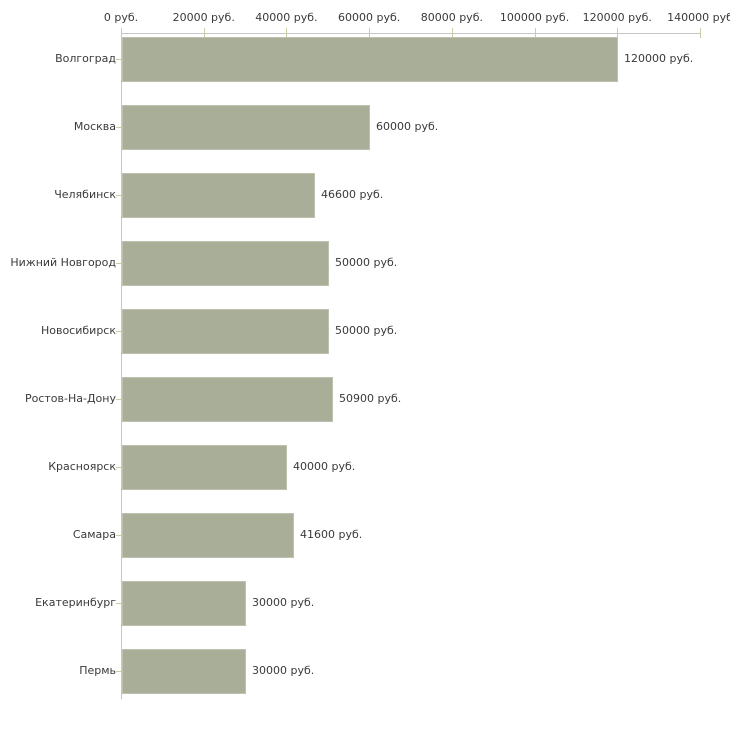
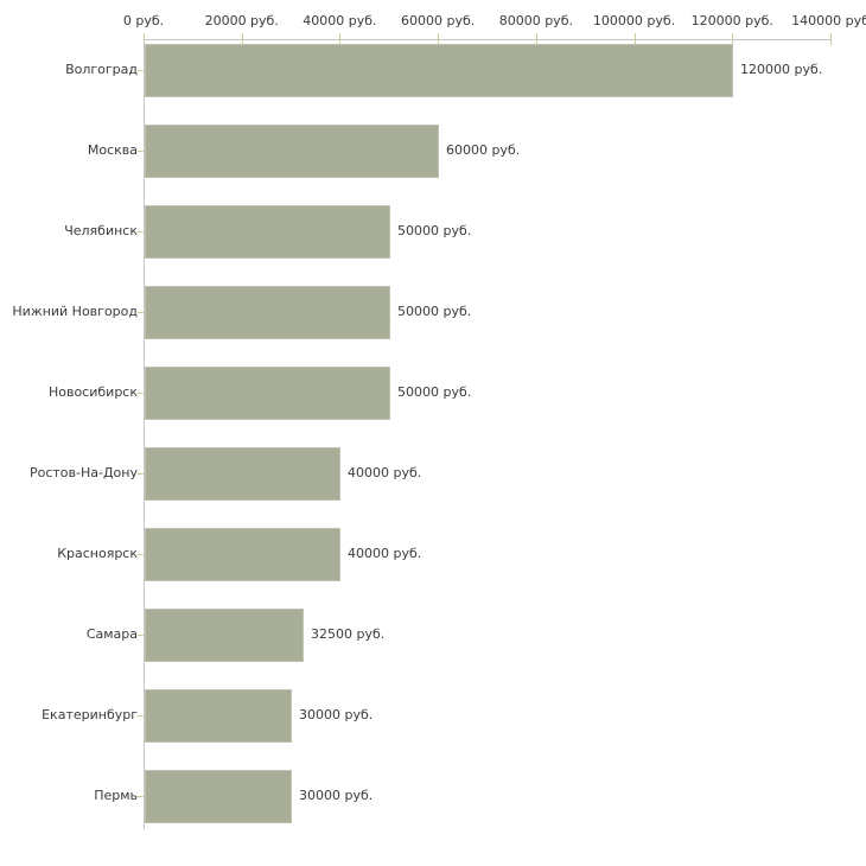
Челябинск: 46600 -> 50000
Ростов-На-Дону: 50900 -> 40000
Самара: 41600 -> 32500
